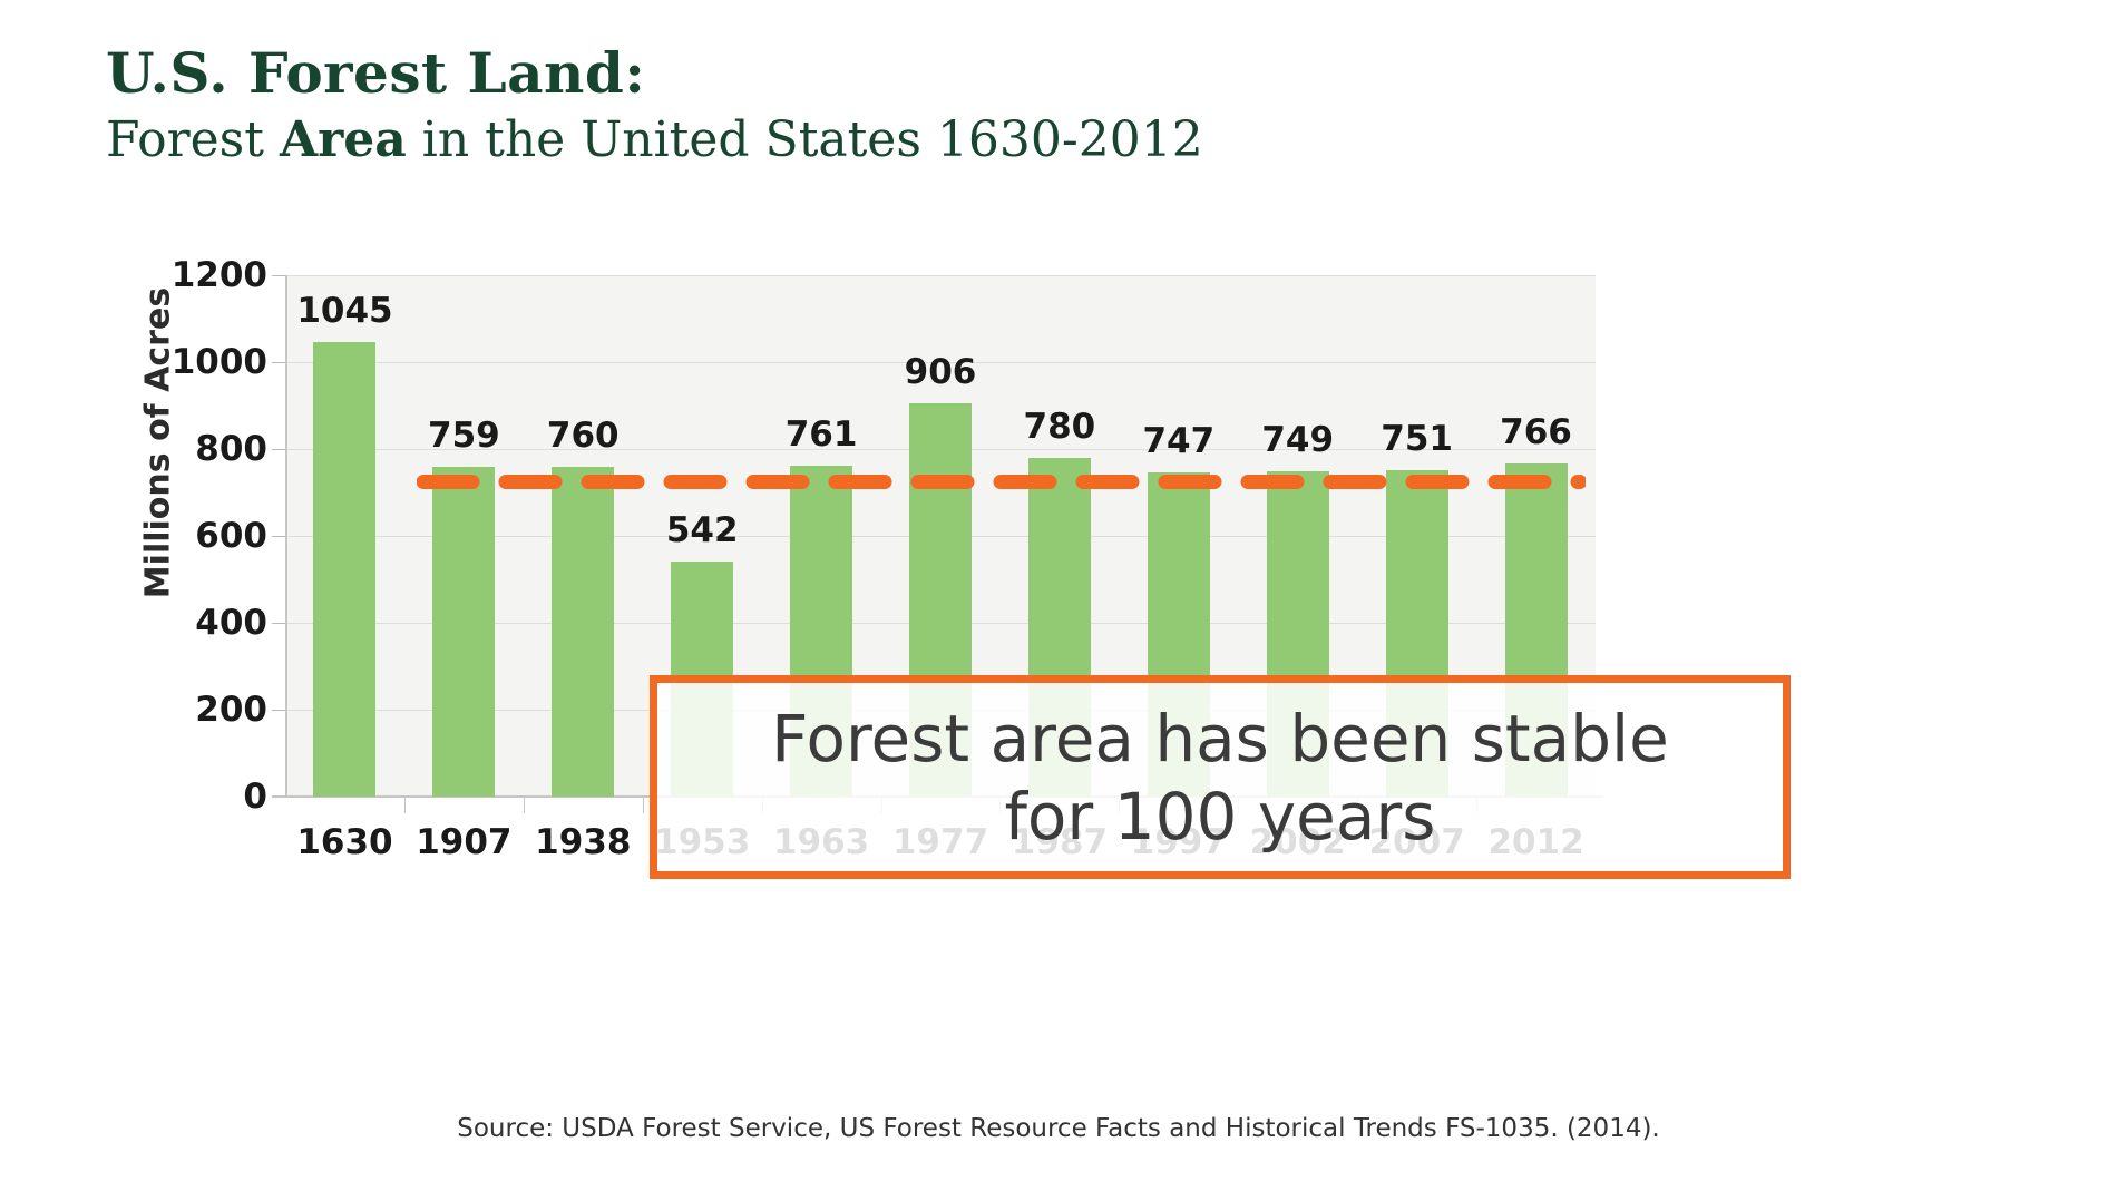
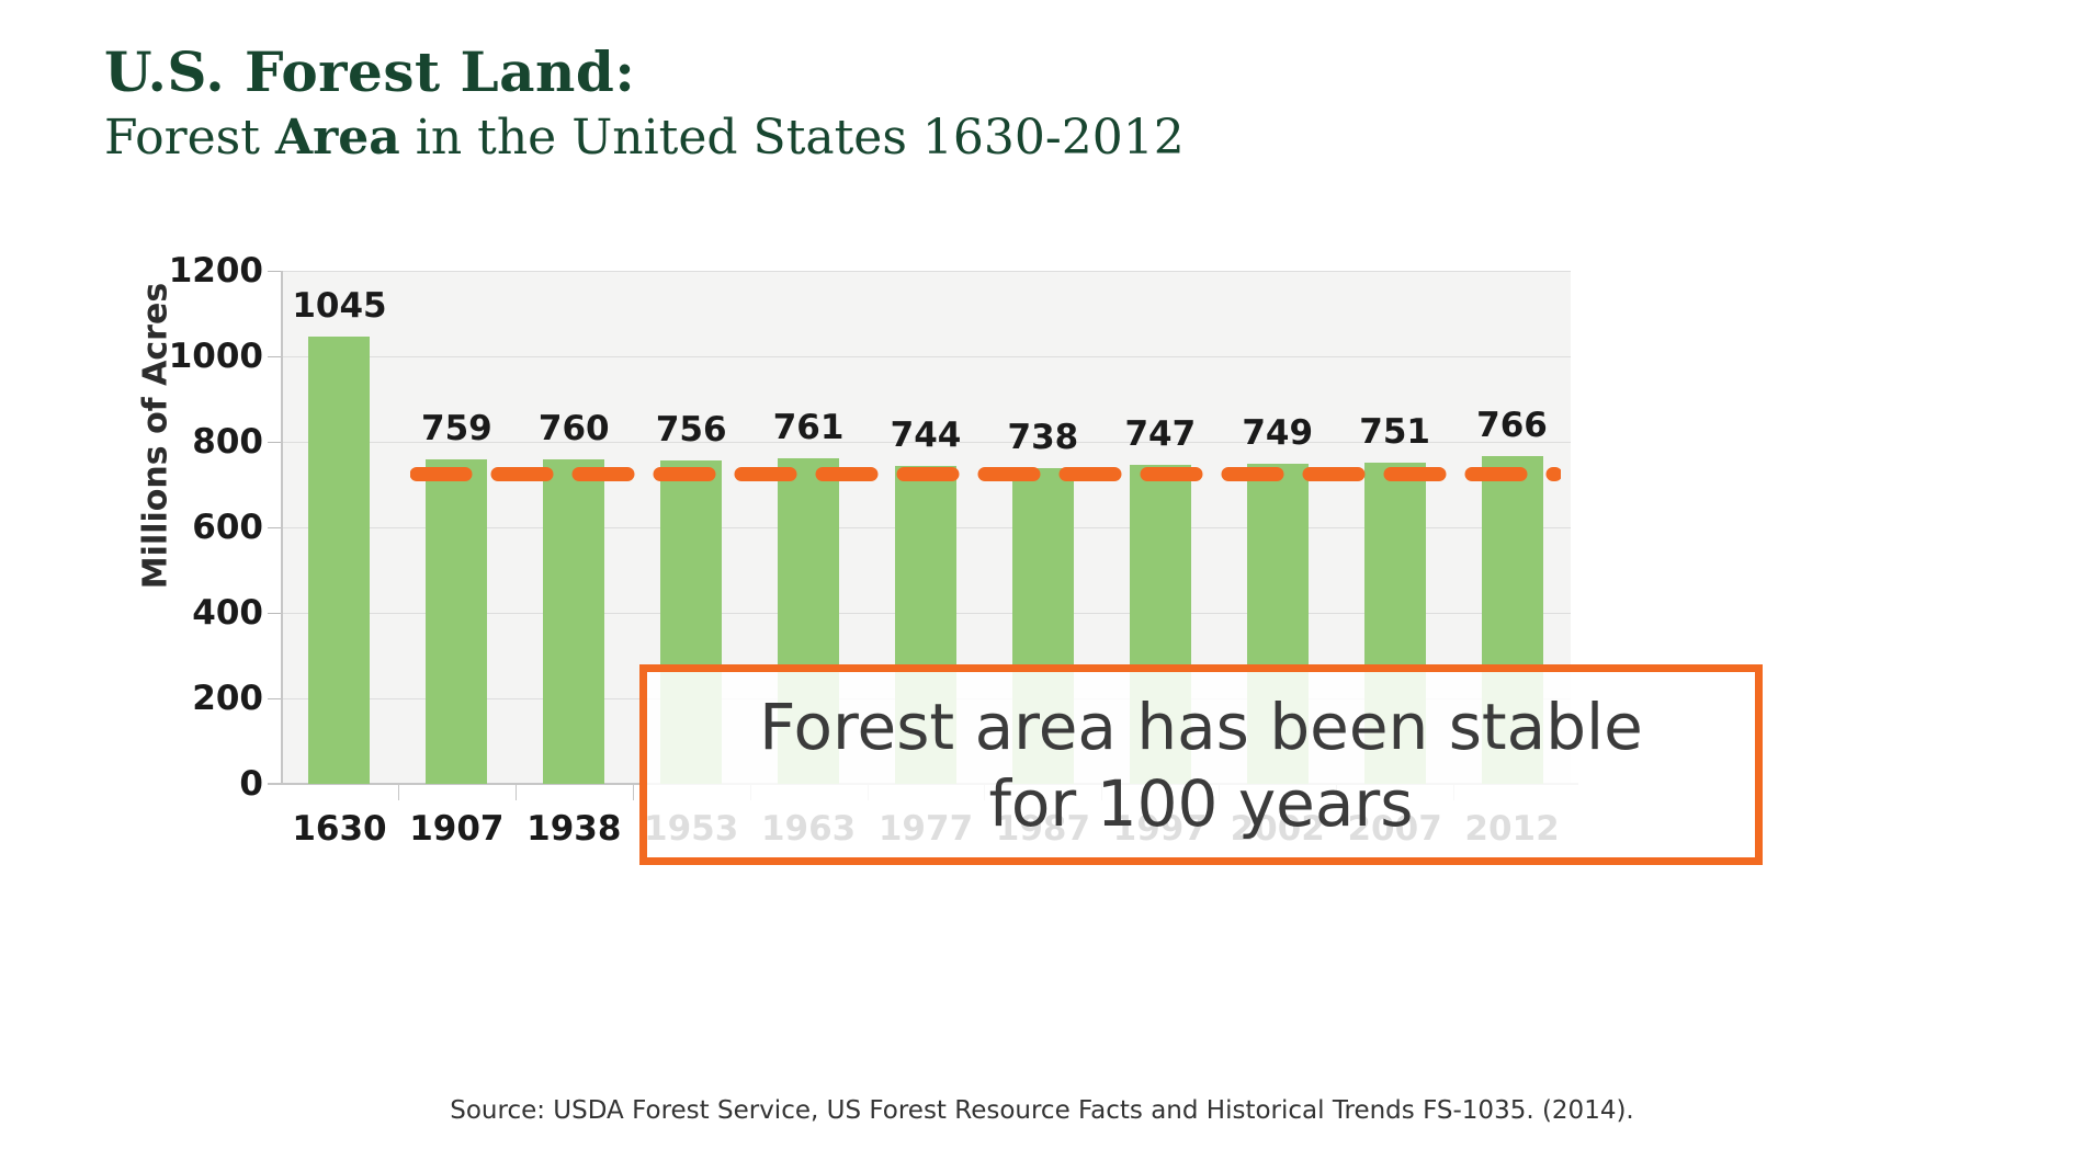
1953: 542 -> 756
1977: 906 -> 744
1987: 780 -> 738
